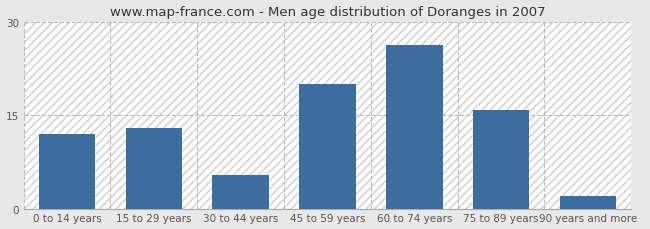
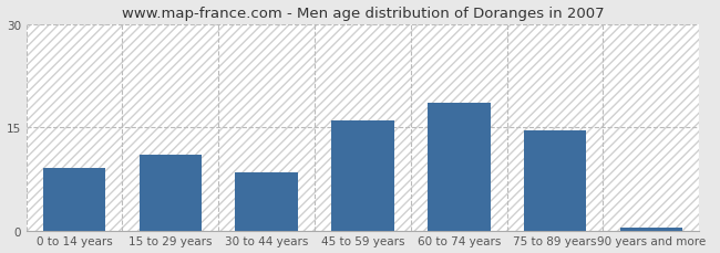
0 to 14 years: 12.0 -> 9.0
15 to 29 years: 13.0 -> 11.0
30 to 44 years: 5.4 -> 8.5
45 to 59 years: 20.0 -> 16.0
60 to 74 years: 26.2 -> 18.5
75 to 89 years: 15.8 -> 14.5
90 years and more: 2.0 -> 0.4
